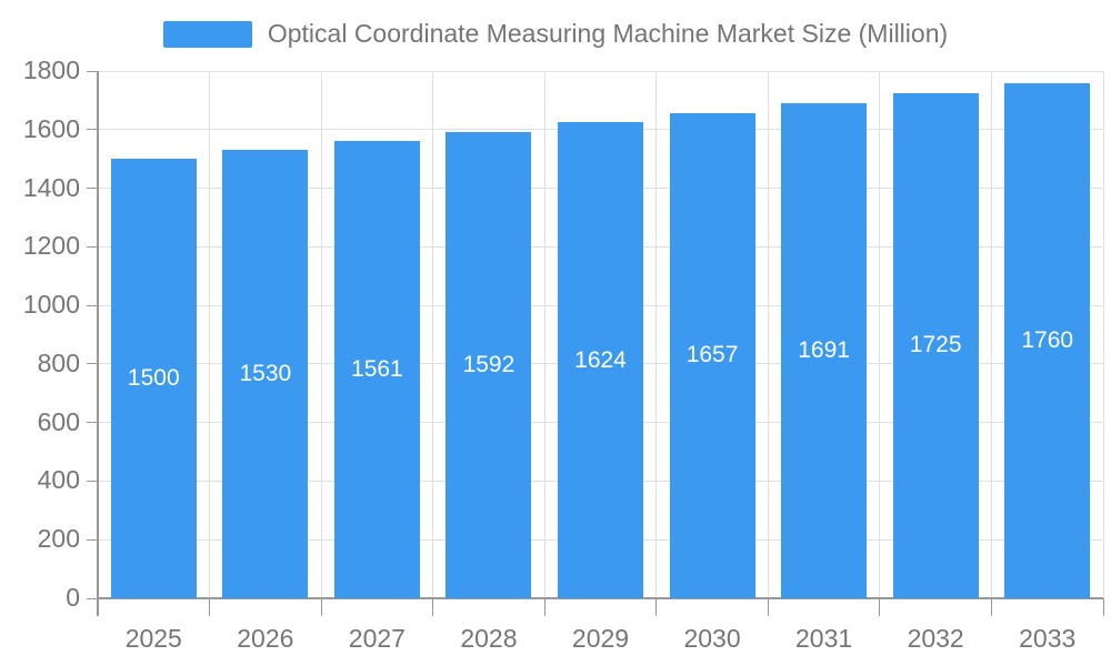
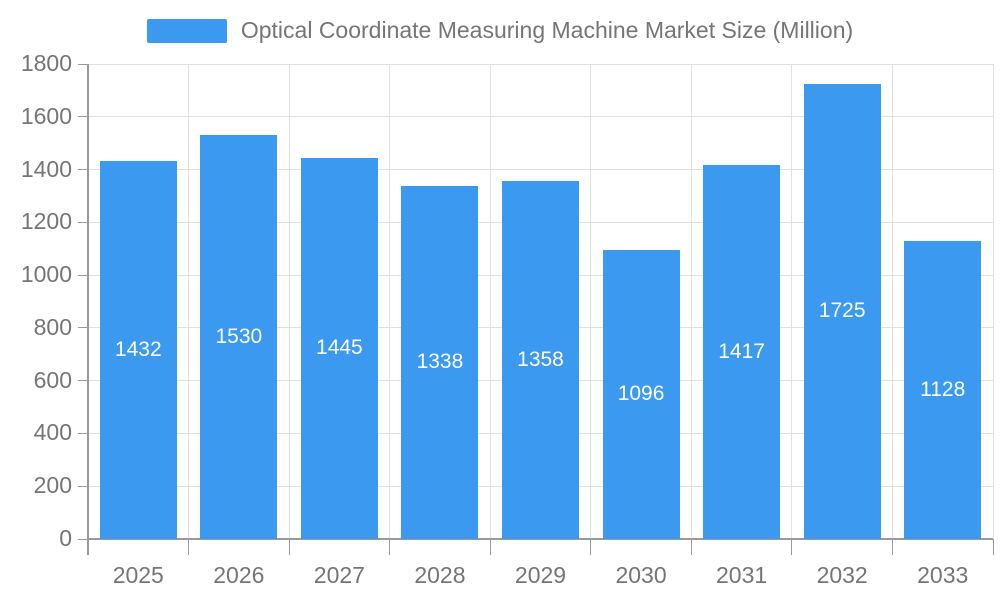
2025: 1500 -> 1432
2027: 1561 -> 1445
2028: 1592 -> 1338
2029: 1624 -> 1358
2030: 1657 -> 1096
2031: 1691 -> 1417
2033: 1760 -> 1128
